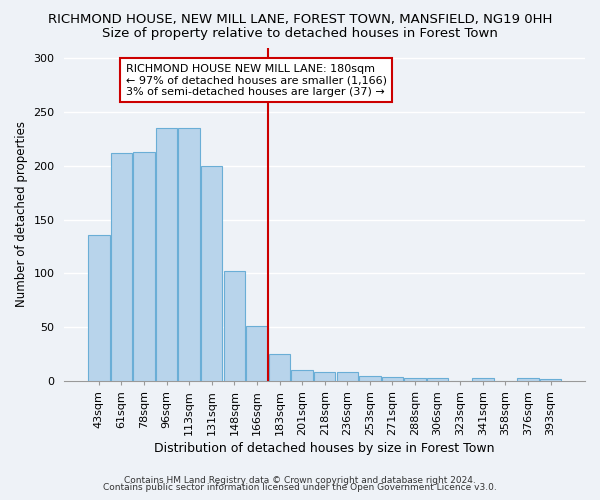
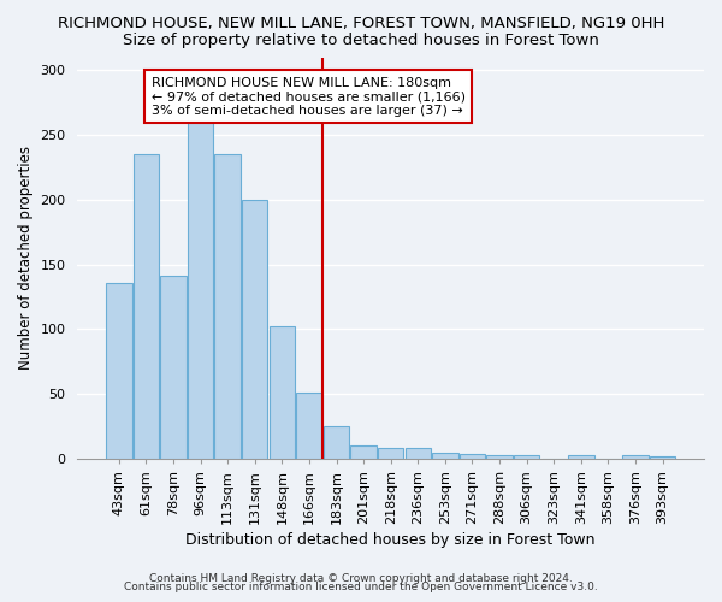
61sqm: 212 -> 235
78sqm: 213 -> 141
96sqm: 235 -> 260
